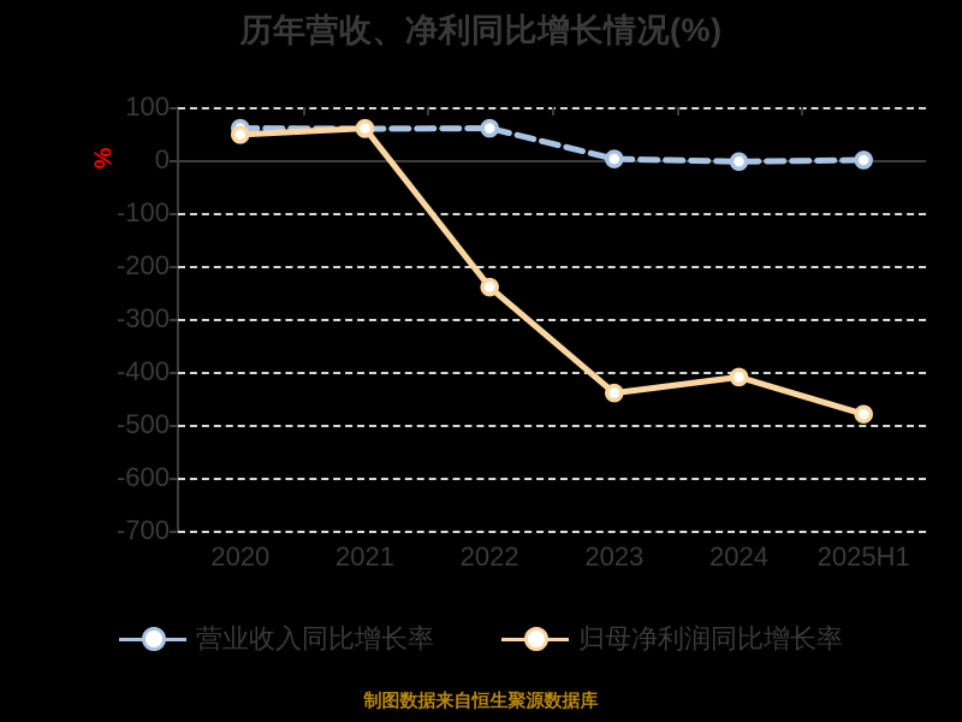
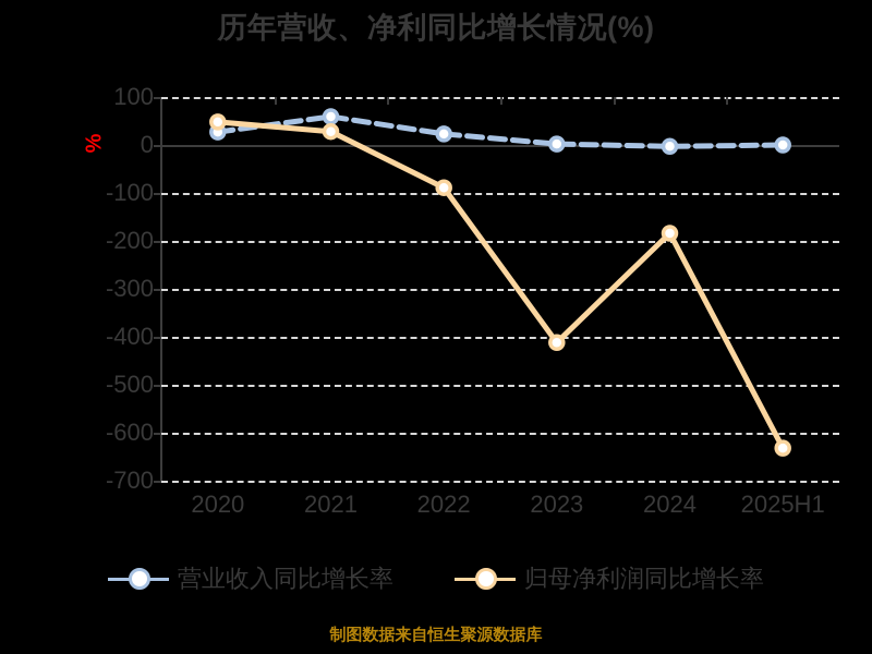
营业收入同比增长率/2020: 60 -> 30
归母净利润同比增长率/2021: 60 -> 30
营业收入同比增长率/2022: 60 -> 20
归母净利润同比增长率/2022: -240 -> -90
归母净利润同比增长率/2023: -440 -> -410
归母净利润同比增长率/2024: -410 -> -180
归母净利润同比增长率/2025H1: -480 -> -630
